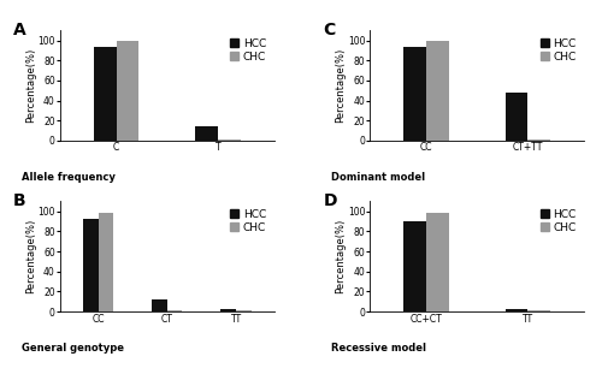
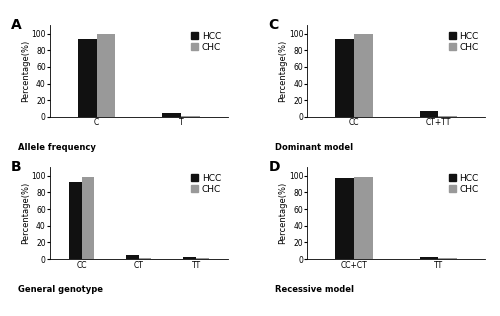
HCC/T: 14 -> 5
HCC/CT+TT: 48 -> 7
HCC/CT: 12 -> 5
HCC/CC+CT: 90 -> 97
